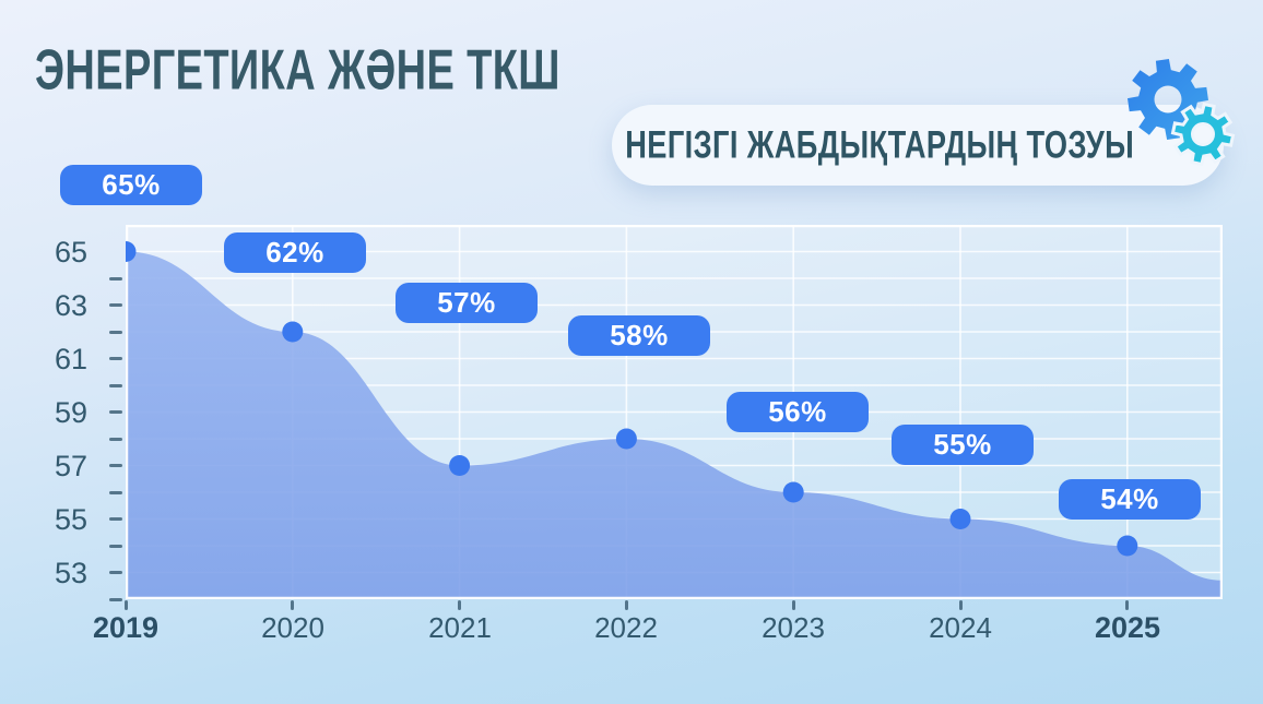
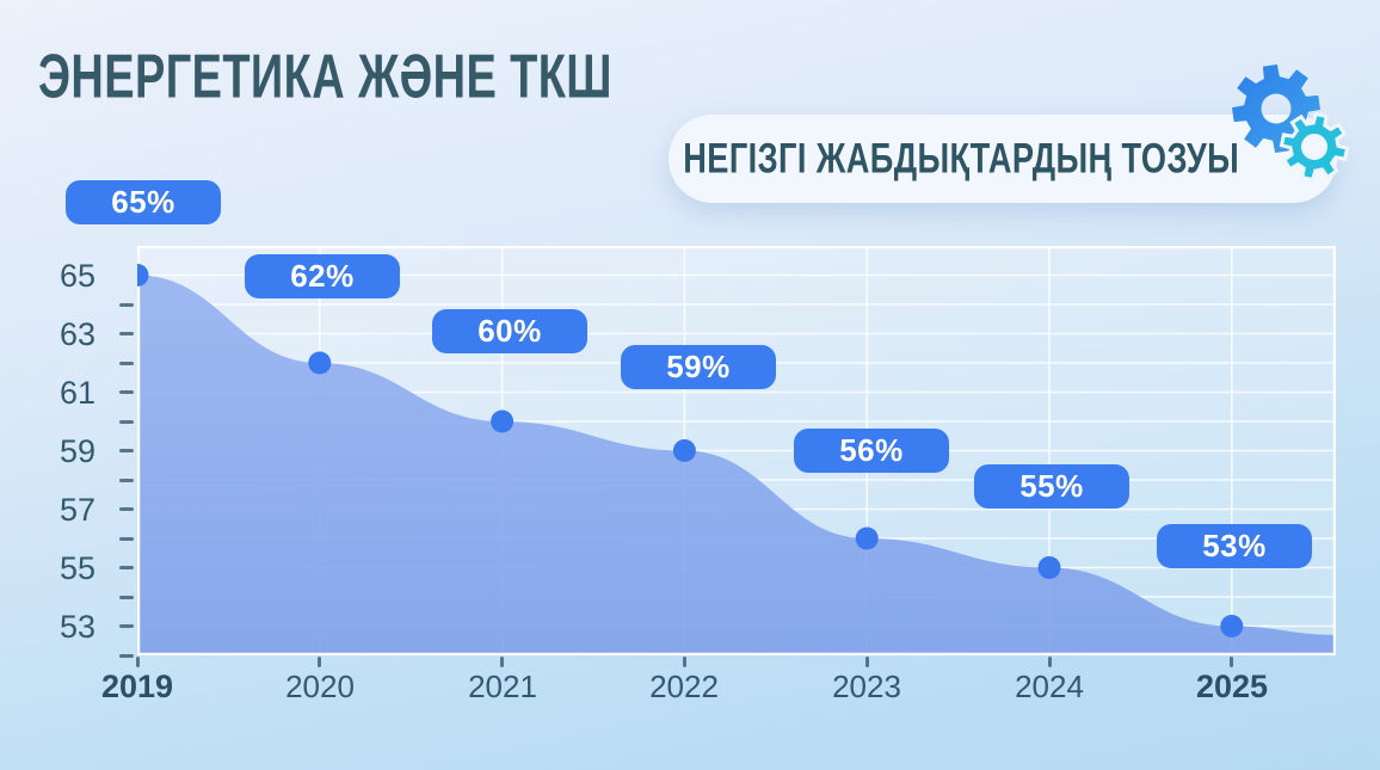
2021: 57% -> 60%
2022: 58% -> 59%
2025: 54% -> 53%
